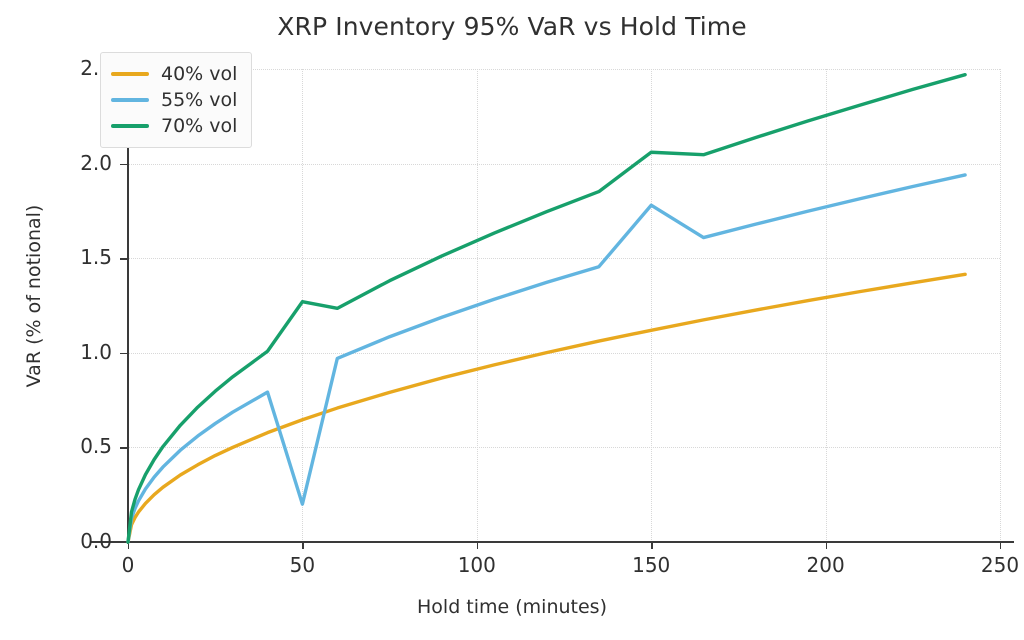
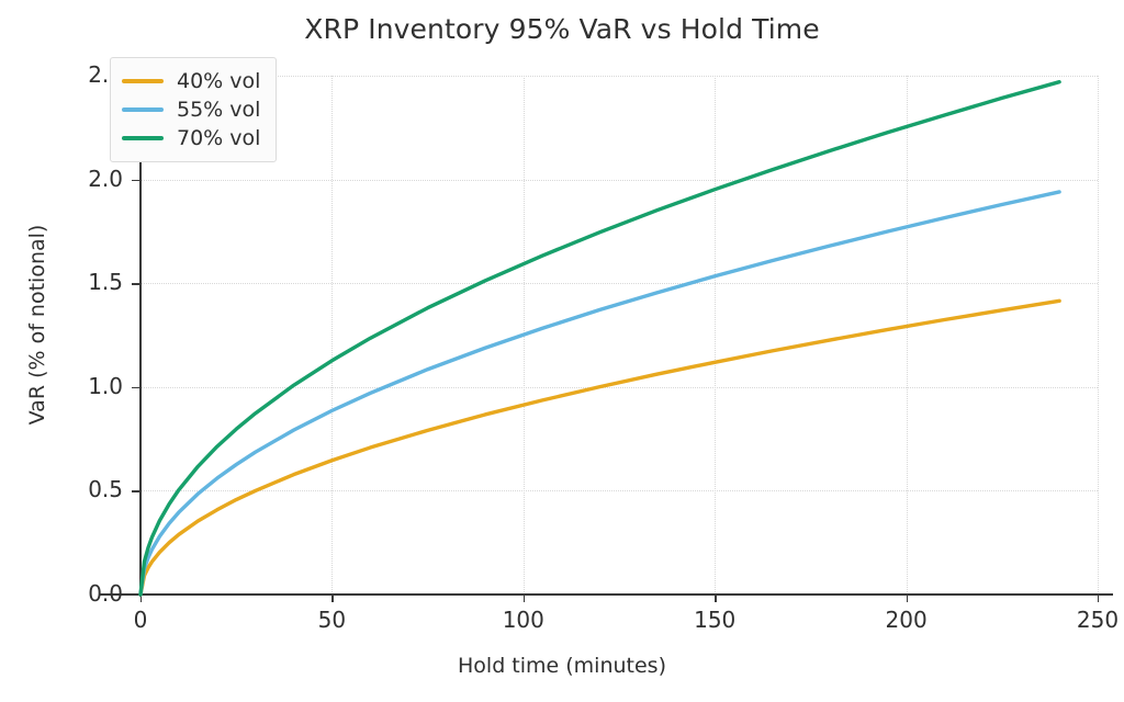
55% vol/50: 0.20 -> 0.89
70% vol/50: 1.27 -> 1.13
55% vol/150: 1.78 -> 1.53
70% vol/150: 2.06 -> 1.95
